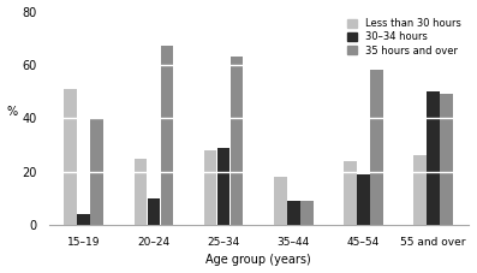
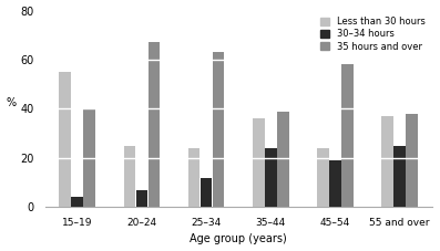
Less than 30 hours/15–19: 51 -> 55
30–34 hours/20–24: 10 -> 7
Less than 30 hours/25–34: 28 -> 24
30–34 hours/25–34: 29 -> 12
Less than 30 hours/35–44: 18 -> 36
30–34 hours/35–44: 9 -> 24
35 hours and over/35–44: 9 -> 39
Less than 30 hours/55 and over: 26 -> 37
30–34 hours/55 and over: 50 -> 25
35 hours and over/55 and over: 49 -> 38
